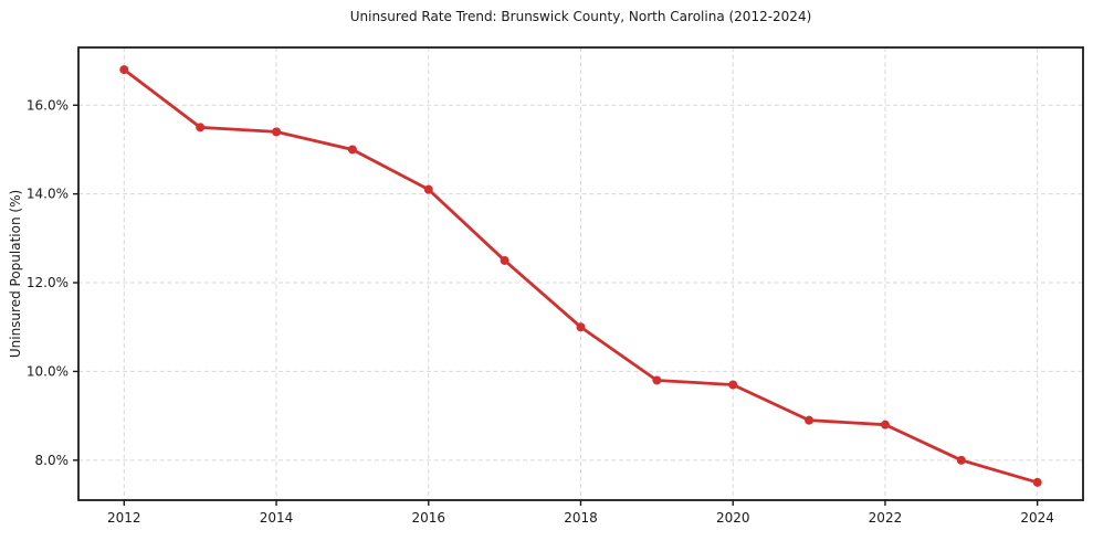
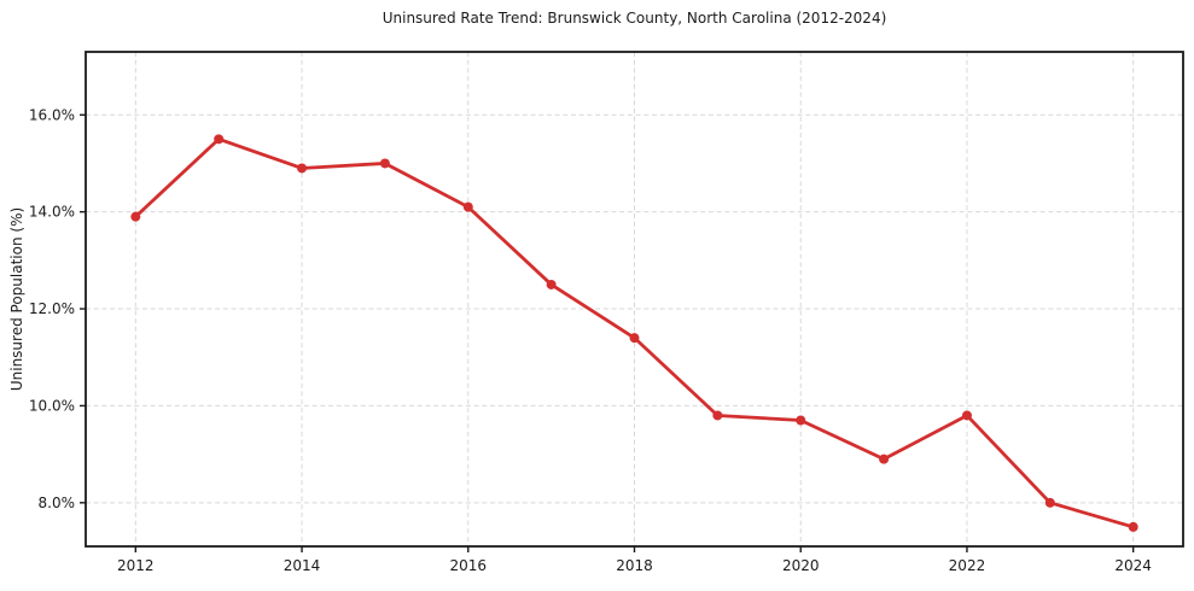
2012: 16.8% -> 13.9%
2014: 15.4% -> 14.9%
2018: 11.0% -> 11.4%
2022: 8.8% -> 9.8%
